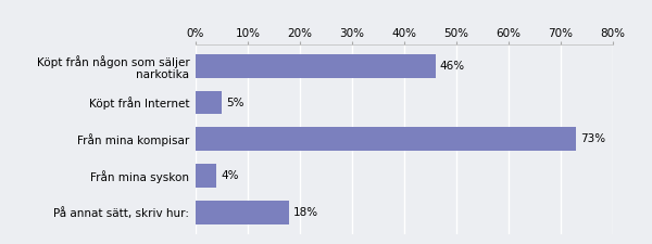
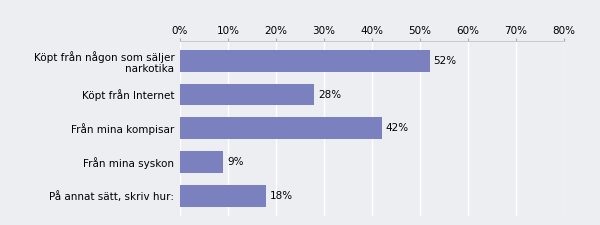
Köpt från någon som säljer narkotika: 46% -> 52%
Köpt från Internet: 5% -> 28%
Från mina kompisar: 73% -> 42%
Från mina syskon: 4% -> 9%
